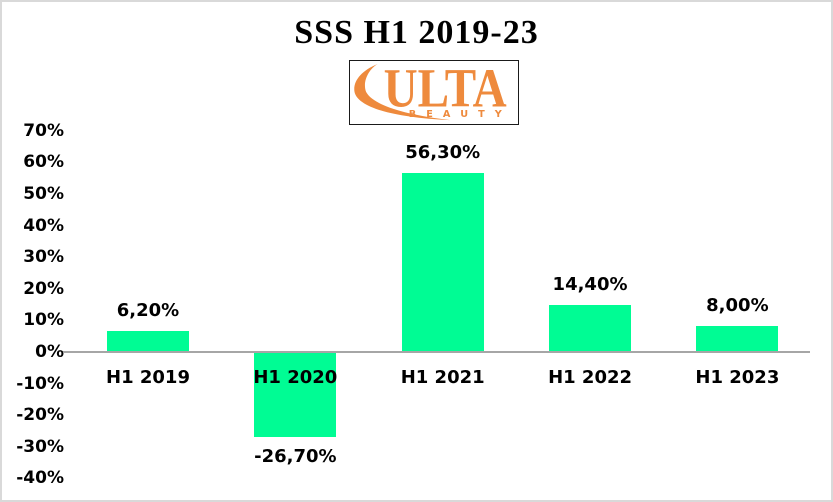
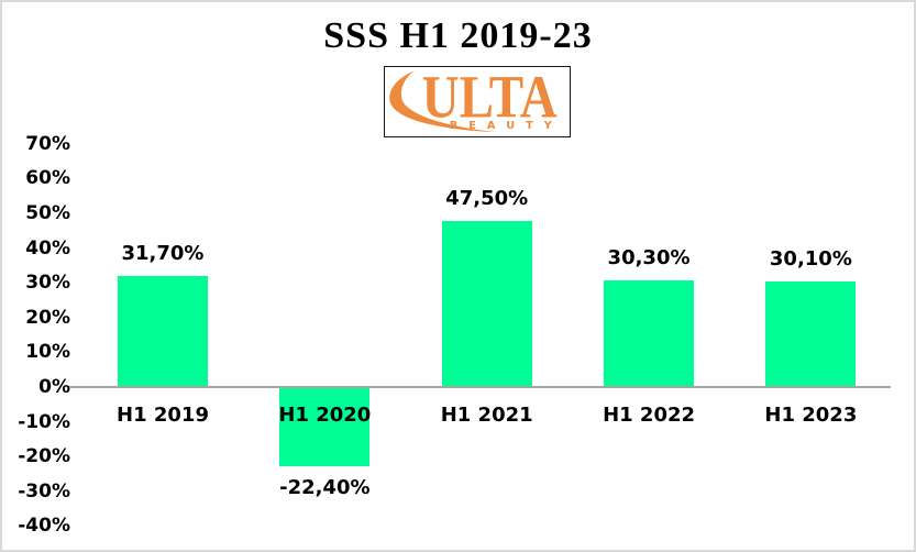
H1 2019: 6,20% -> 31,70%
H1 2020: -26,70% -> -22,40%
H1 2021: 56,30% -> 47,50%
H1 2022: 14,40% -> 30,30%
H1 2023: 8,00% -> 30,10%
